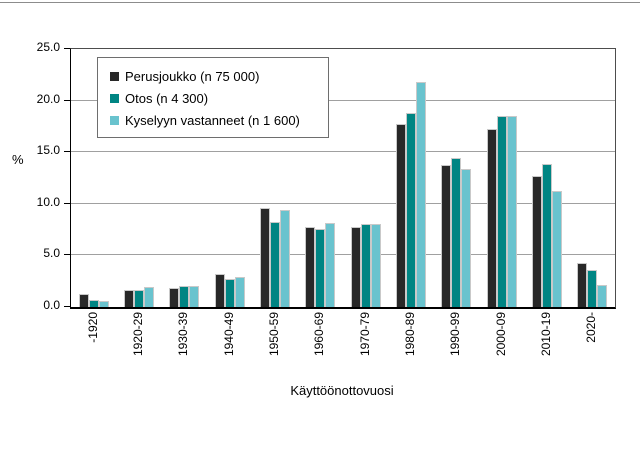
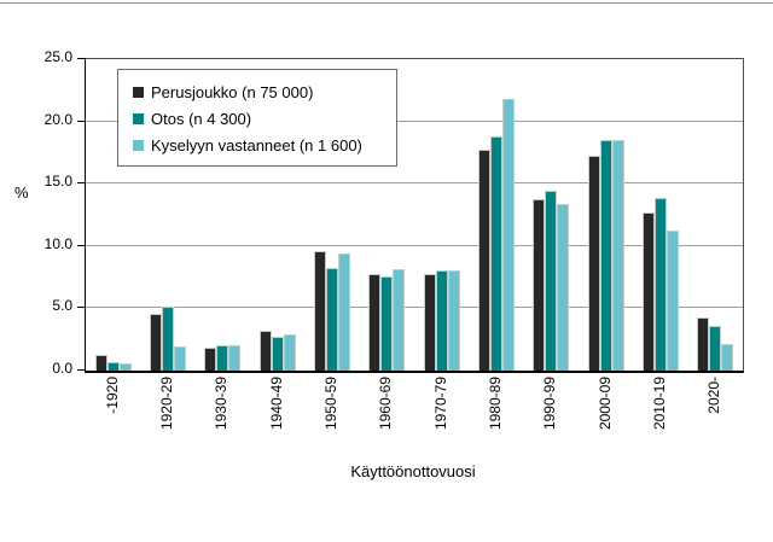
Perusjoukko (n 75 000)/1920-29: 1.6 -> 4.6
Otos (n 4 300)/1920-29: 1.6 -> 5.1
